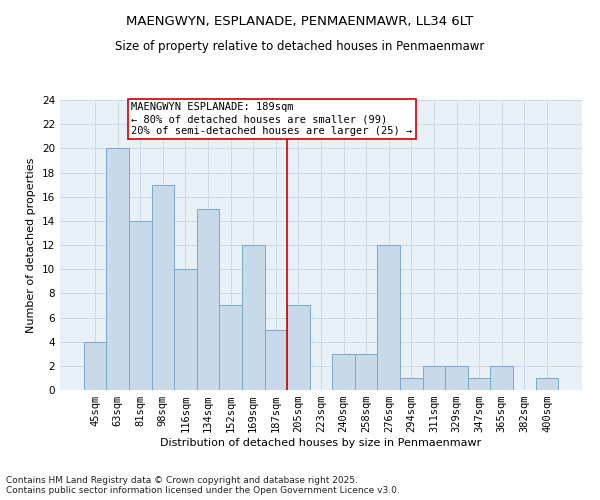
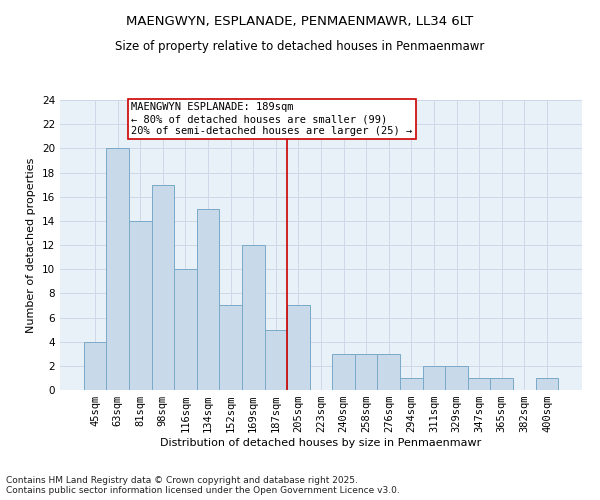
276sqm: 12 -> 3
365sqm: 2 -> 1
